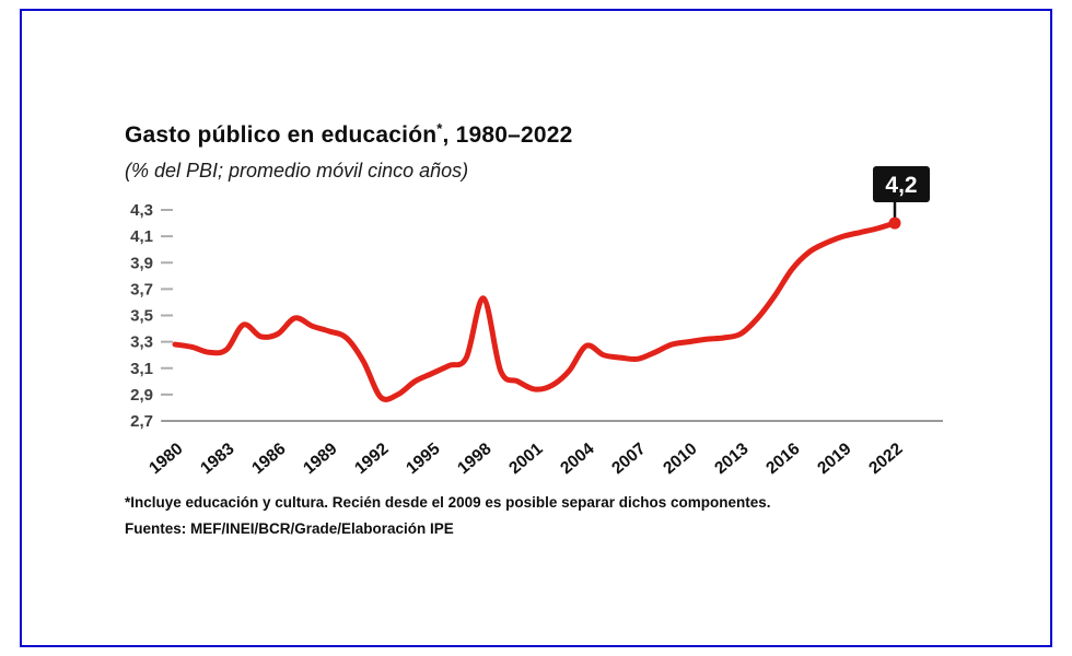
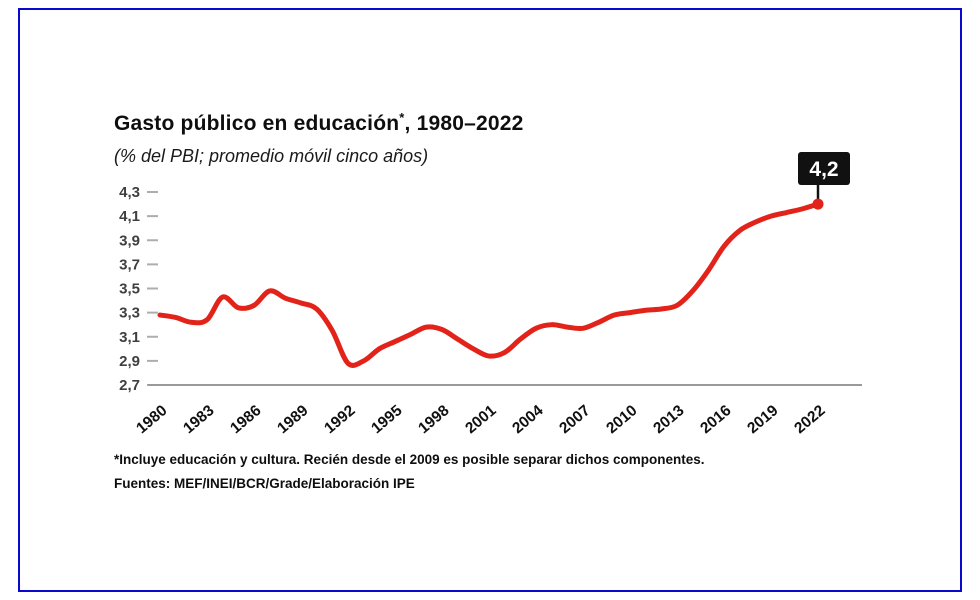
1998: 3,63 -> 3,16
2004: 3,27 -> 3,17
